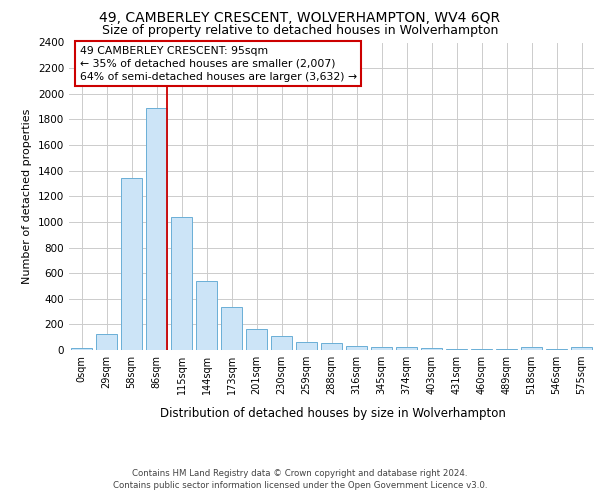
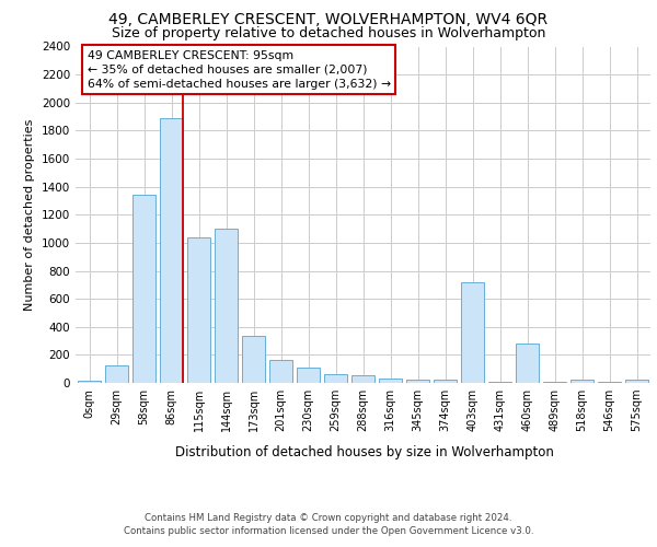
144sqm: 540 -> 1100
403sqm: 20 -> 720
460sqm: 0 -> 280
